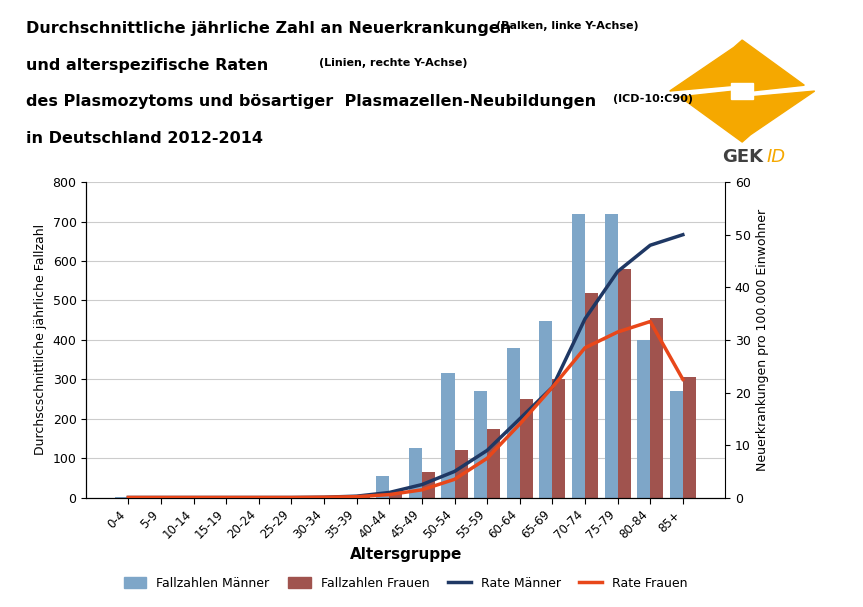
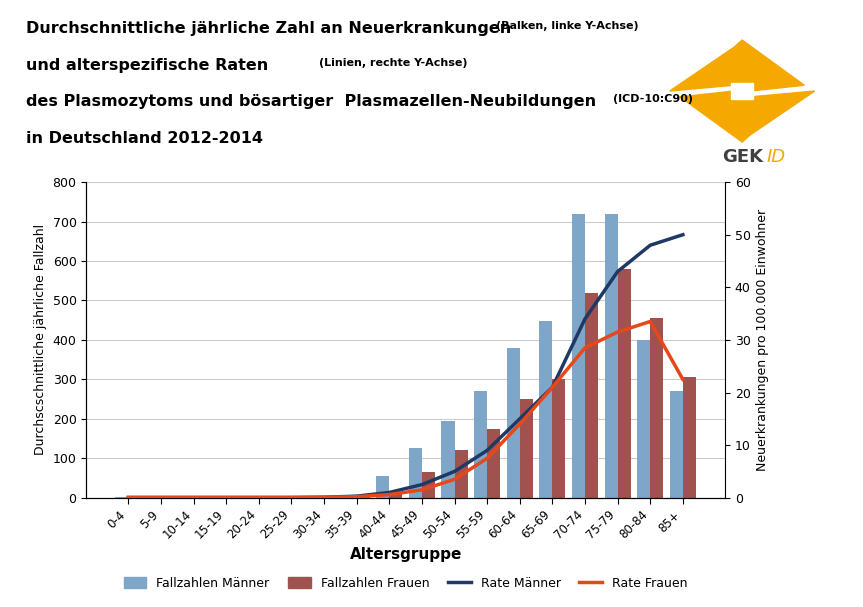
Fallzahlen Männer/50-54: 315 -> 195
